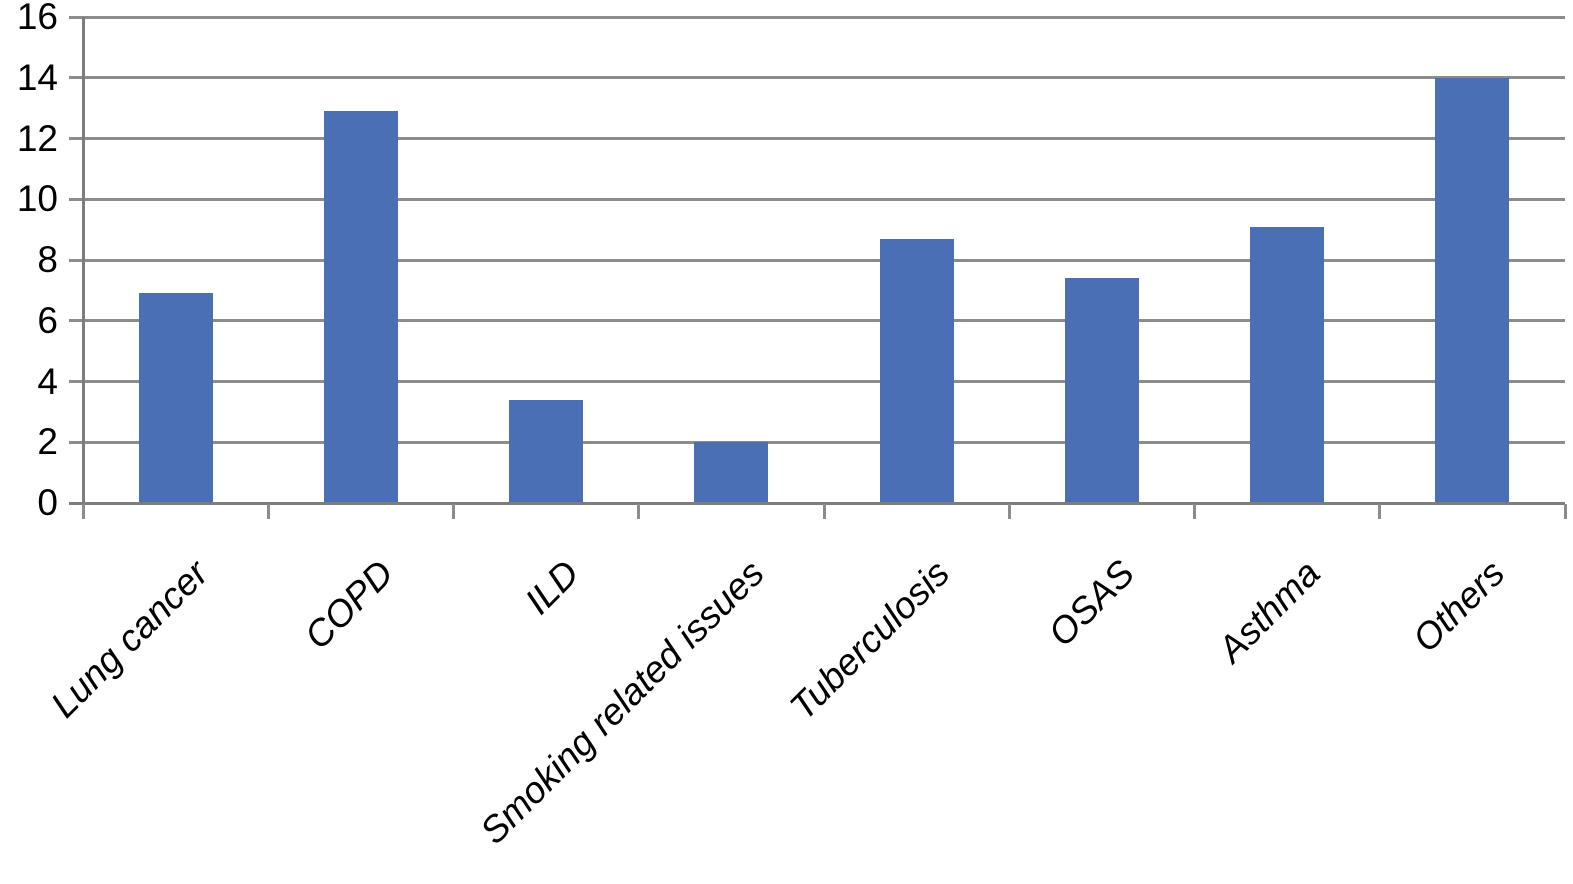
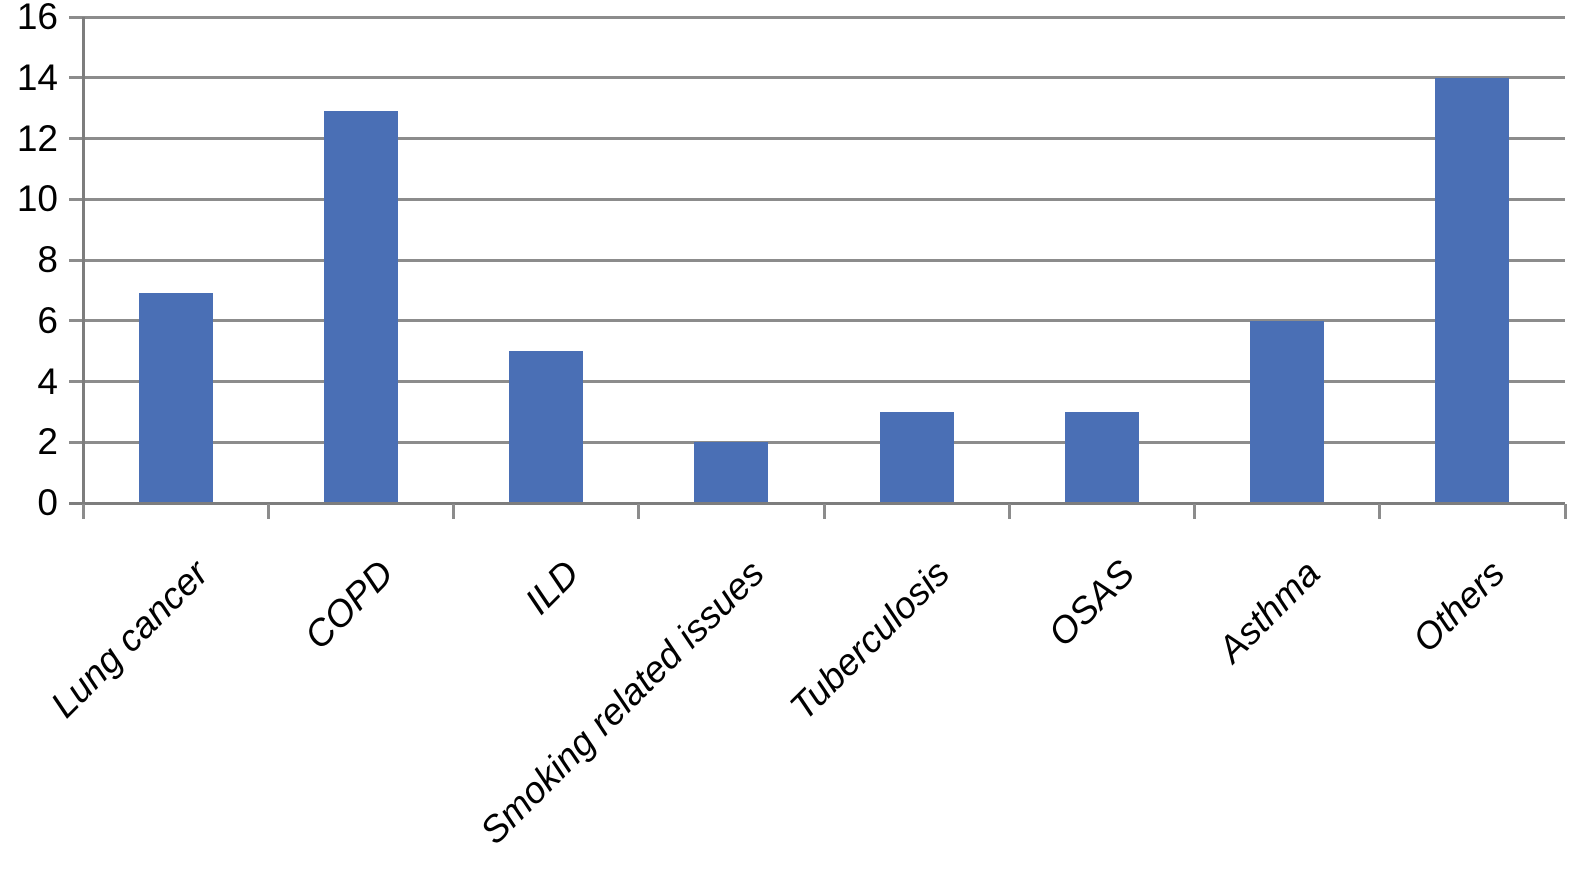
ILD: 3.4 -> 5.0
Tuberculosis: 8.7 -> 3.0
OSAS: 7.4 -> 3.0
Asthma: 9.1 -> 6.0
